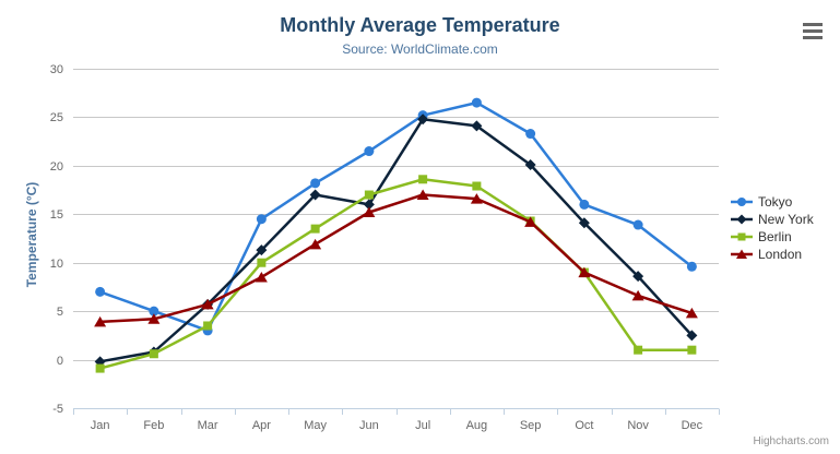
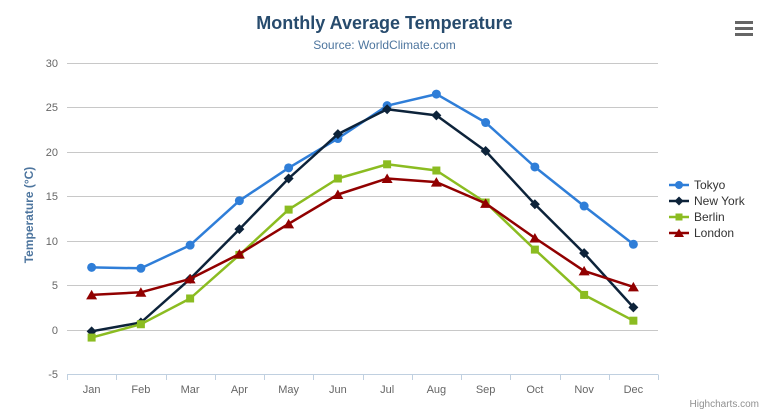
Tokyo/Feb: 5 -> 7
Tokyo/Mar: 3 -> 10
Berlin/Apr: 10 -> 8
New York/Jun: 16 -> 22
Tokyo/Oct: 16 -> 18
London/Oct: 9 -> 10
Berlin/Nov: 1 -> 4
